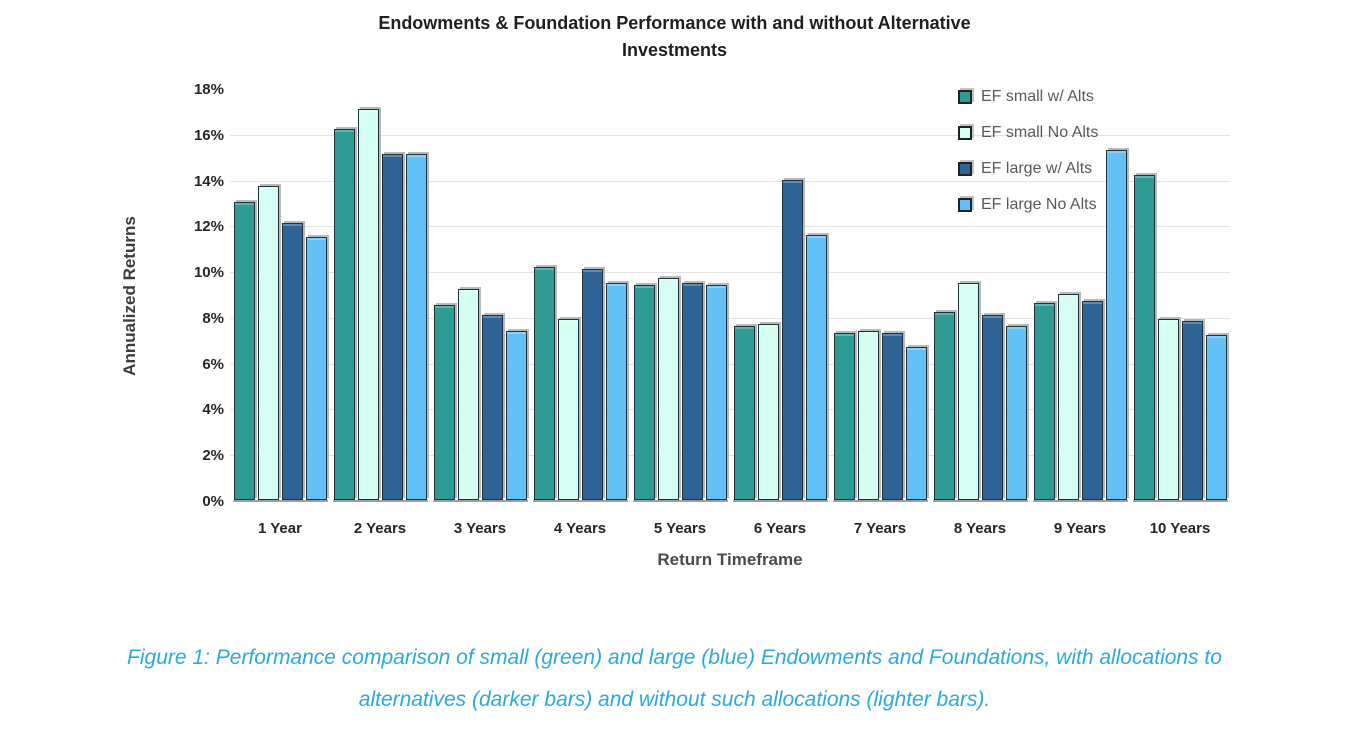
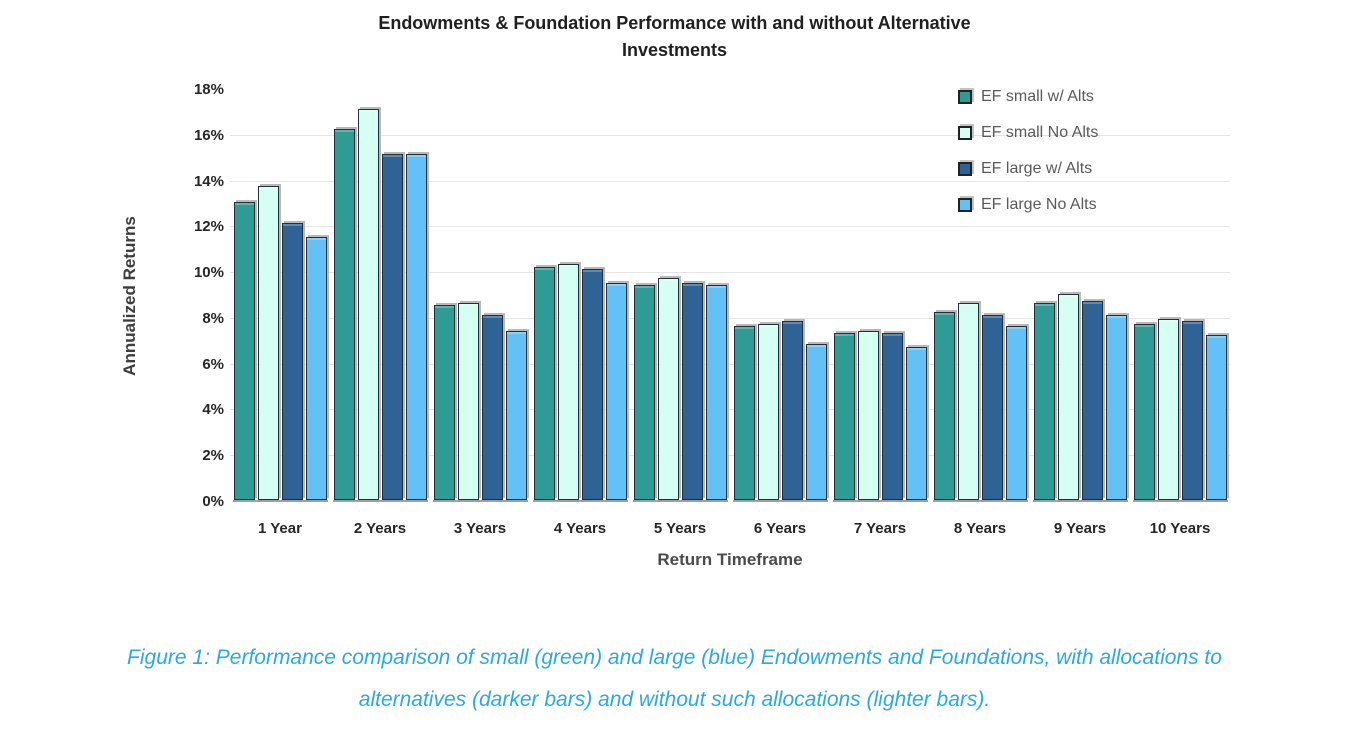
EF small No Alts/3 Years: 9.2% -> 8.6%
EF small No Alts/4 Years: 7.9% -> 10.3%
EF large w/ Alts/6 Years: 14.0% -> 7.8%
EF large No Alts/6 Years: 11.6% -> 6.8%
EF small No Alts/8 Years: 9.5% -> 8.6%
EF large No Alts/9 Years: 15.3% -> 8.1%
EF small w/ Alts/10 Years: 14.2% -> 7.7%
